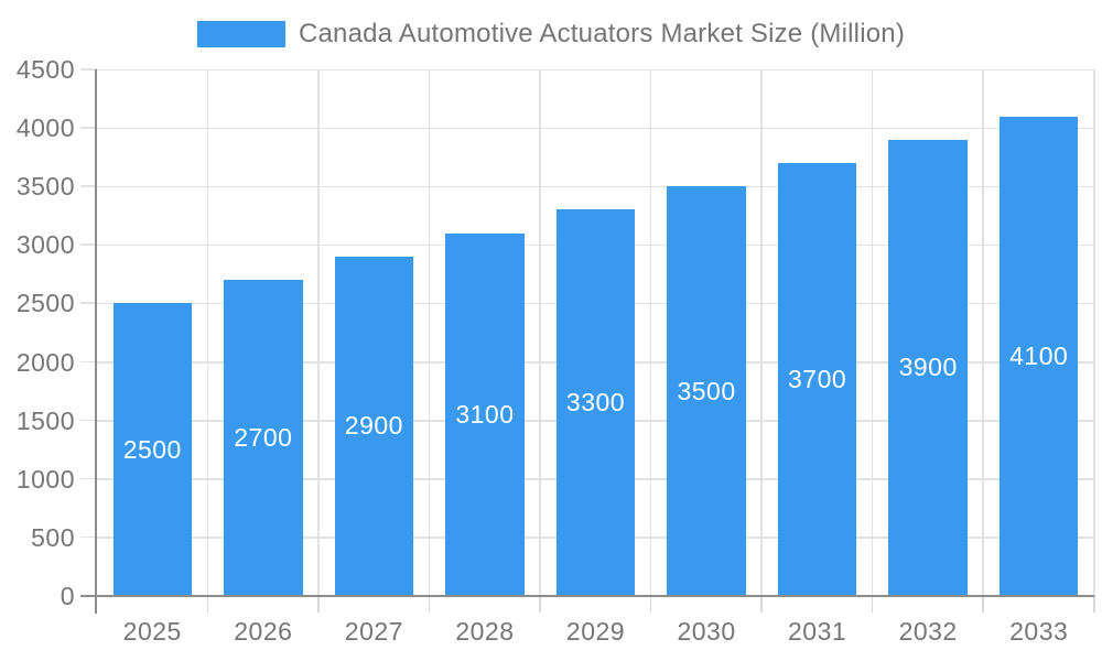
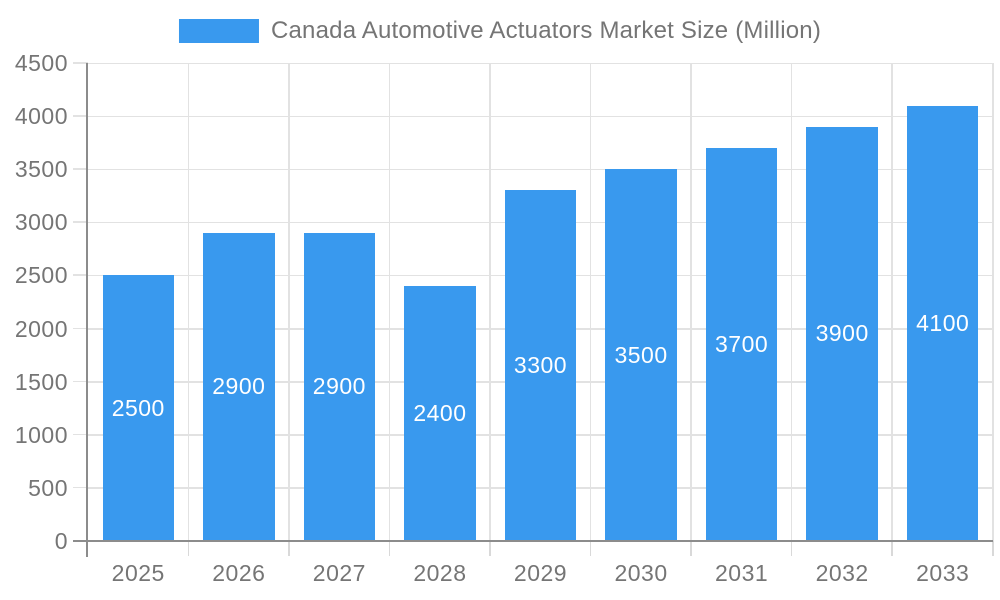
2026: 2700 -> 2900
2028: 3100 -> 2400
